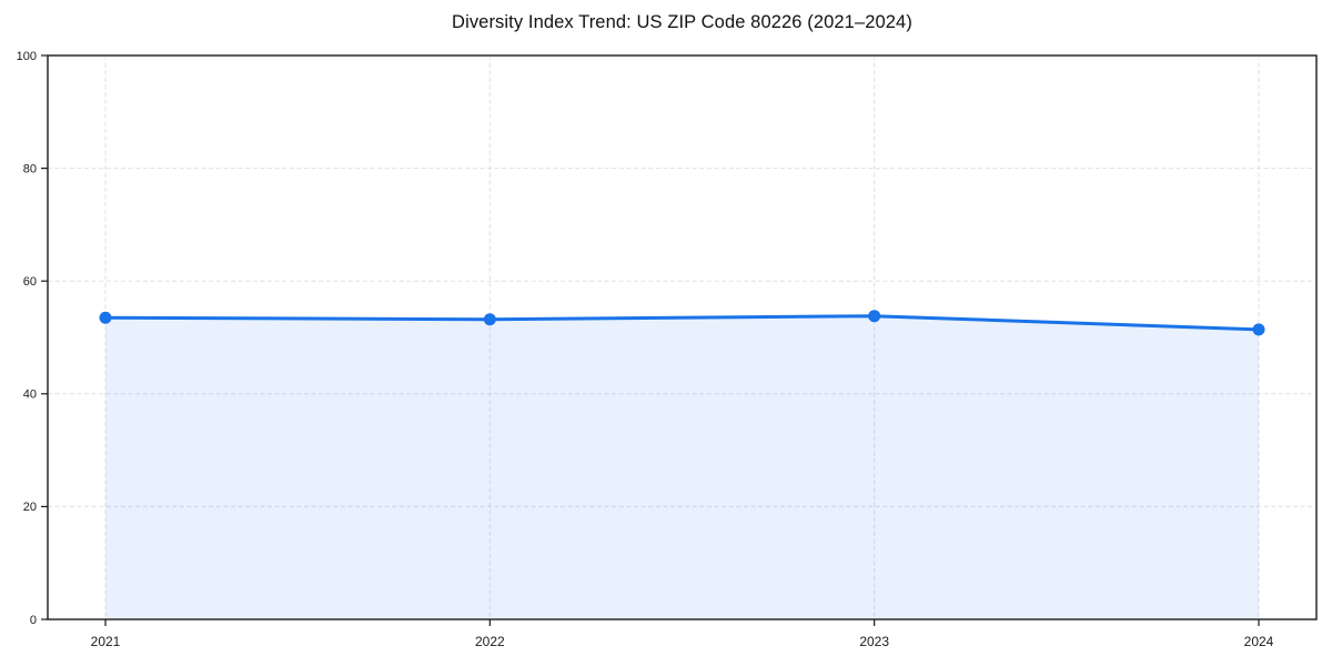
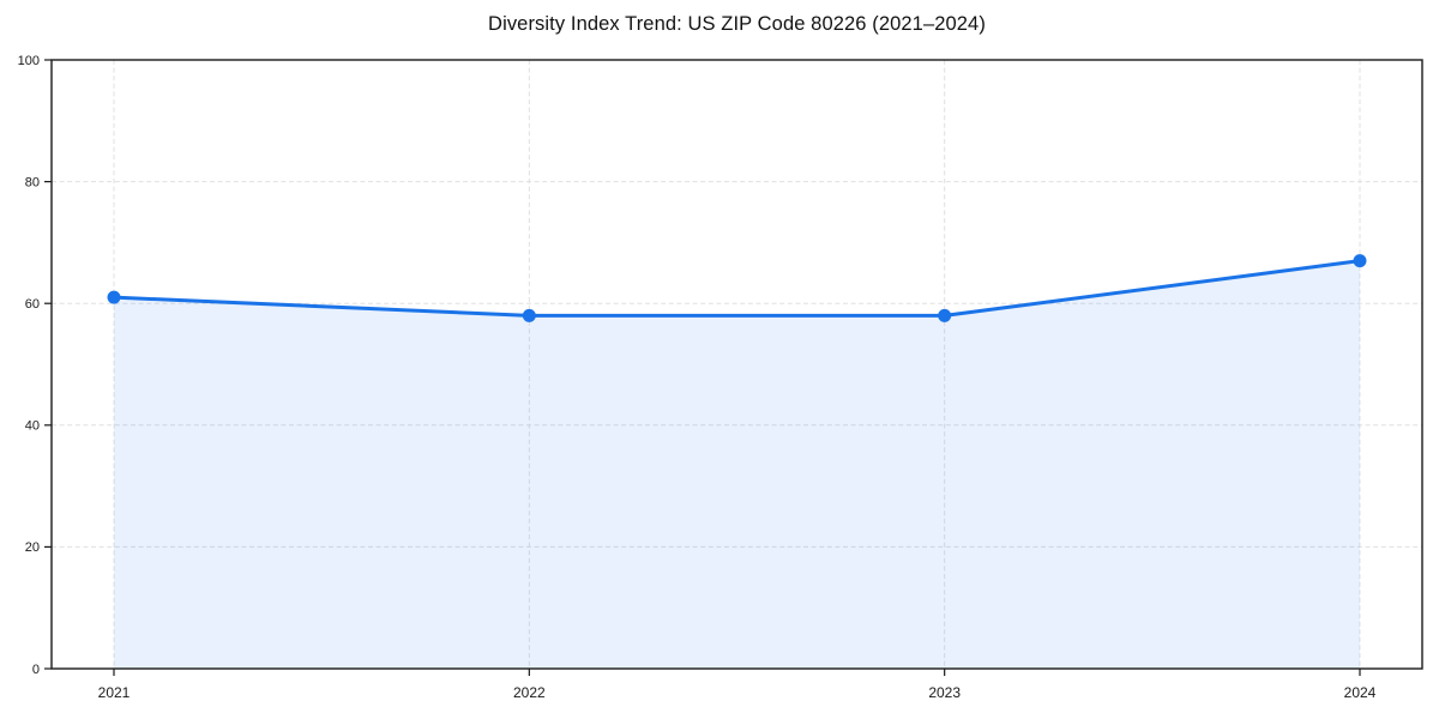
2021: 54 -> 61
2022: 53 -> 58
2023: 54 -> 58
2024: 51 -> 67
